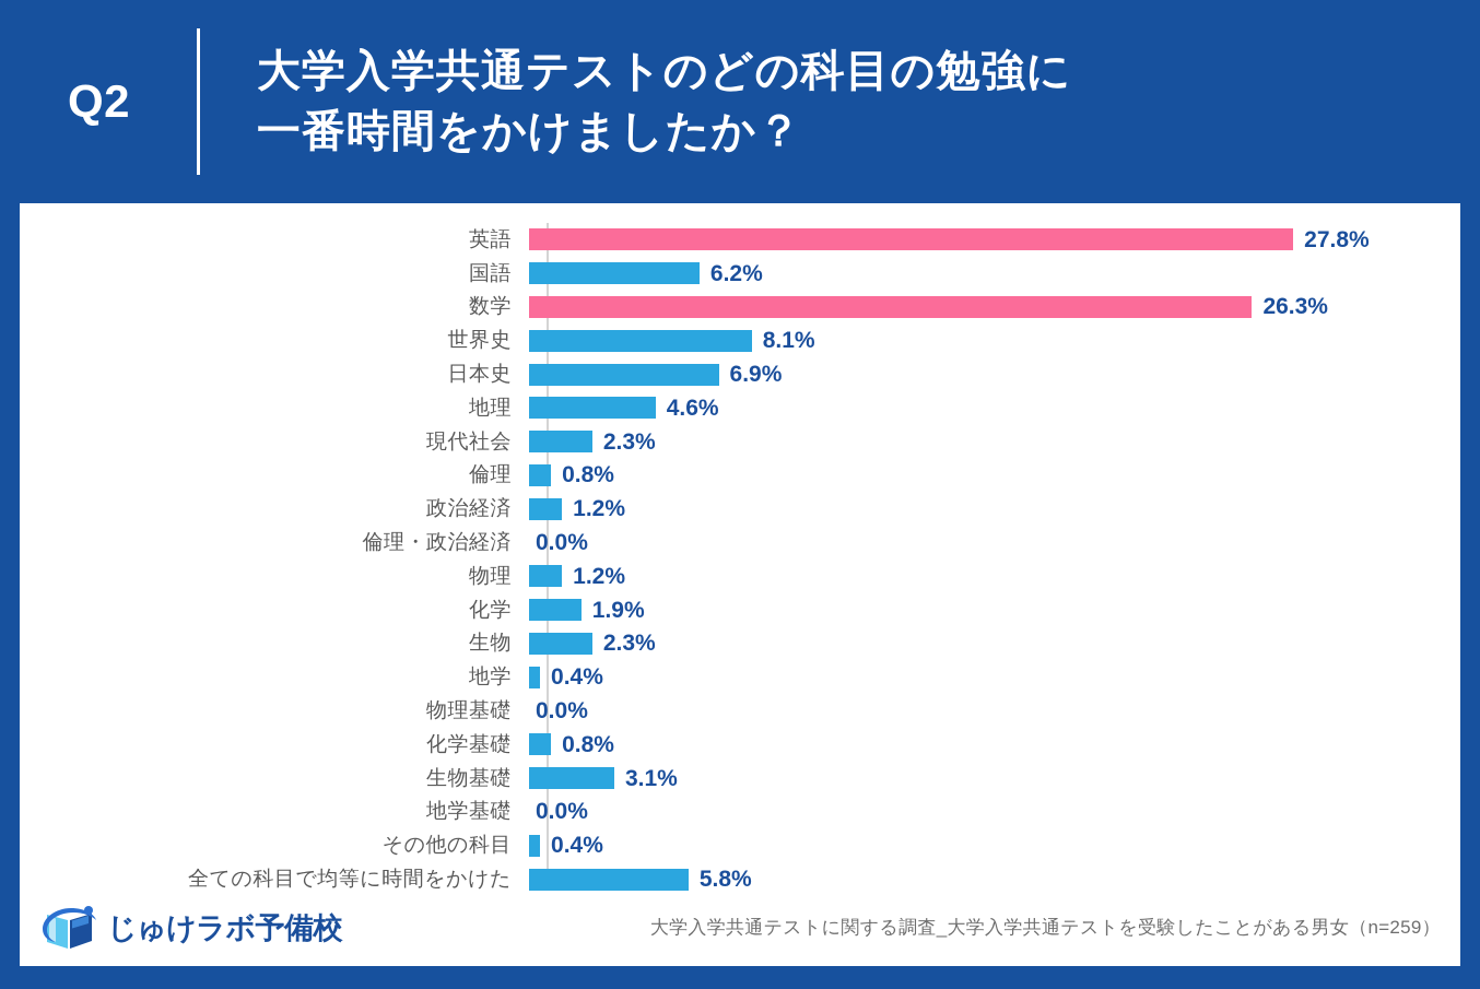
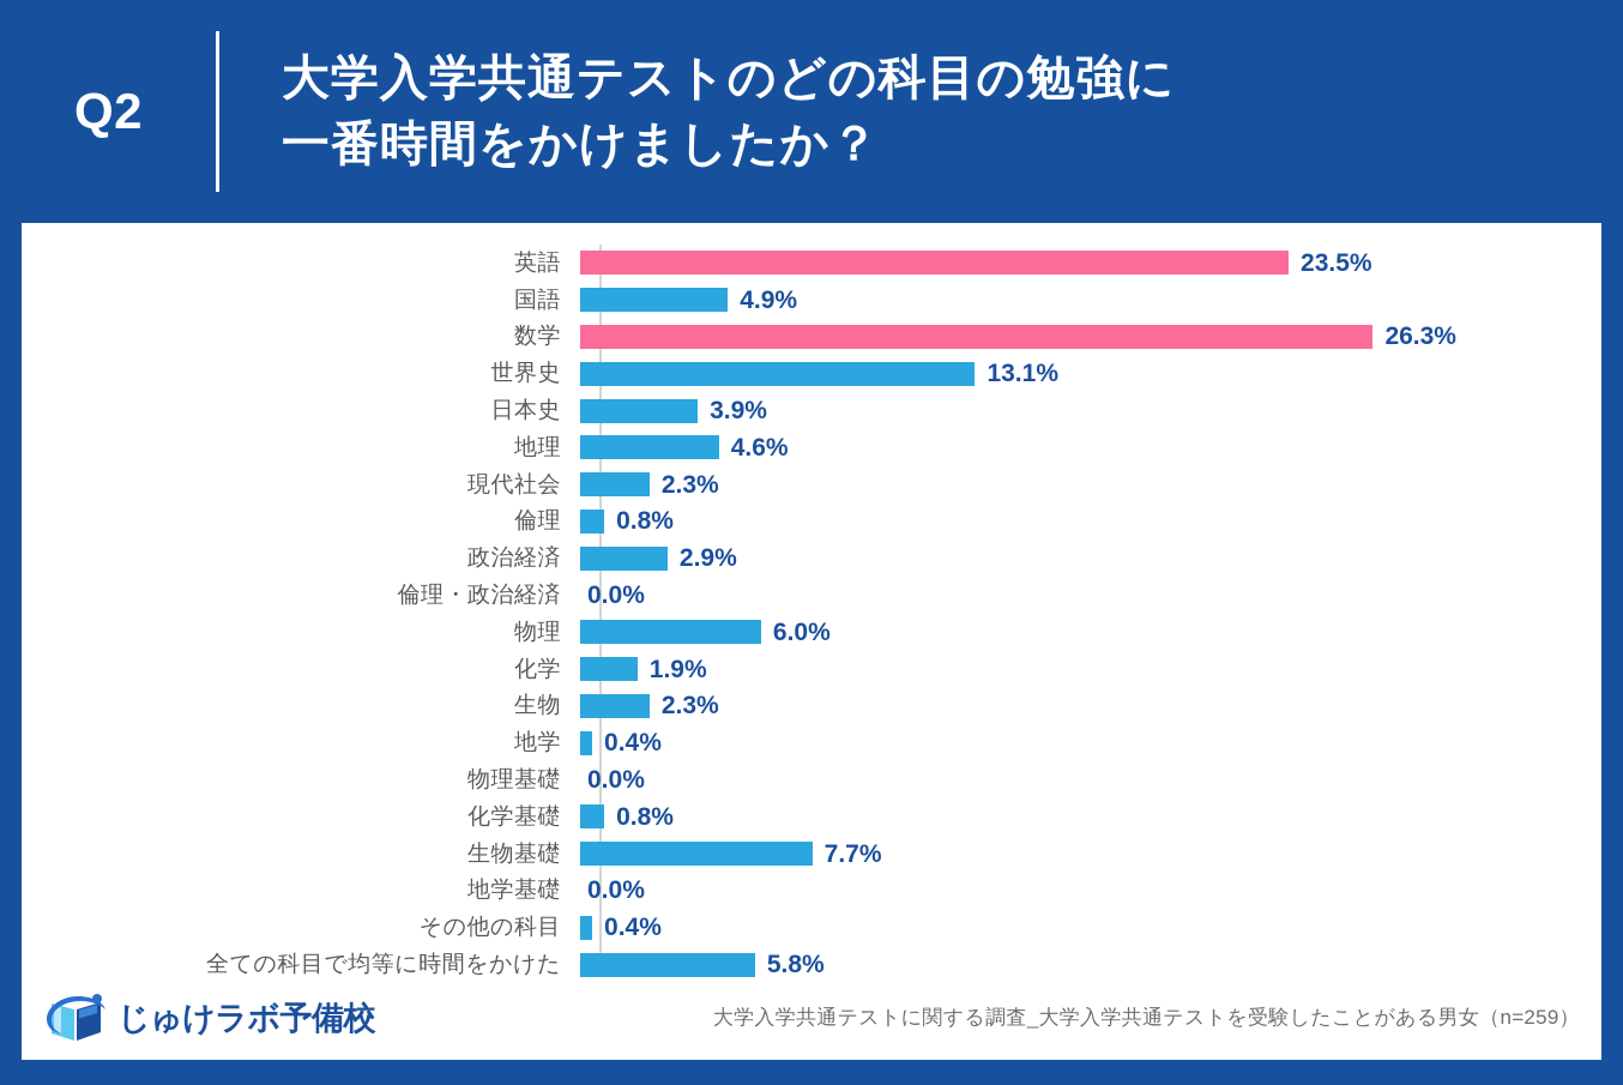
英語: 27.8% -> 23.5%
国語: 6.2% -> 4.9%
世界史: 8.1% -> 13.1%
日本史: 6.9% -> 3.9%
政治経済: 1.2% -> 2.9%
物理: 1.2% -> 6.0%
生物基礎: 3.1% -> 7.7%
